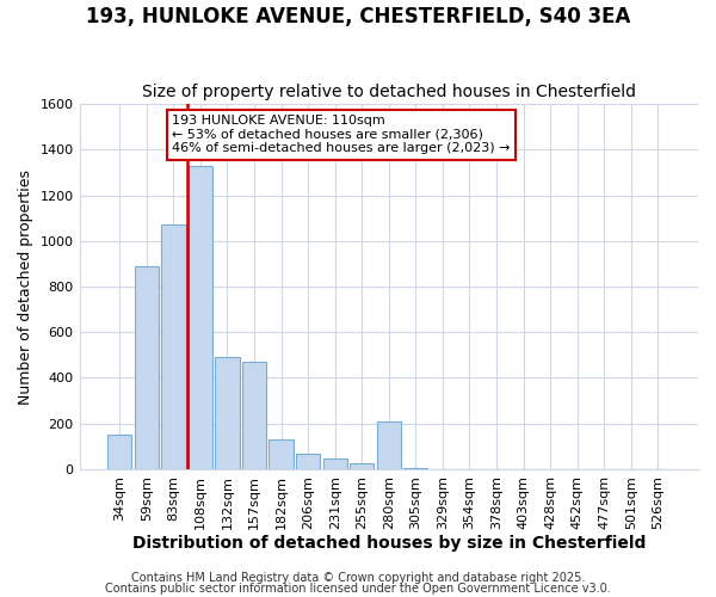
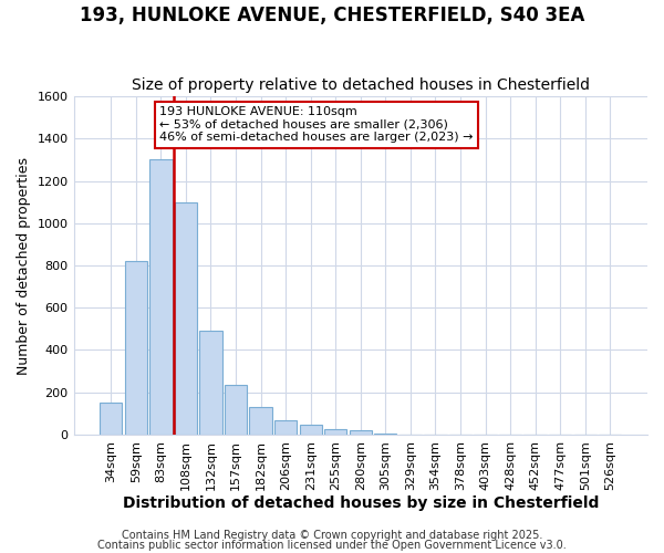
59sqm: 890 -> 820
83sqm: 1070 -> 1300
108sqm: 1330 -> 1100
157sqm: 470 -> 240
280sqm: 210 -> 20
